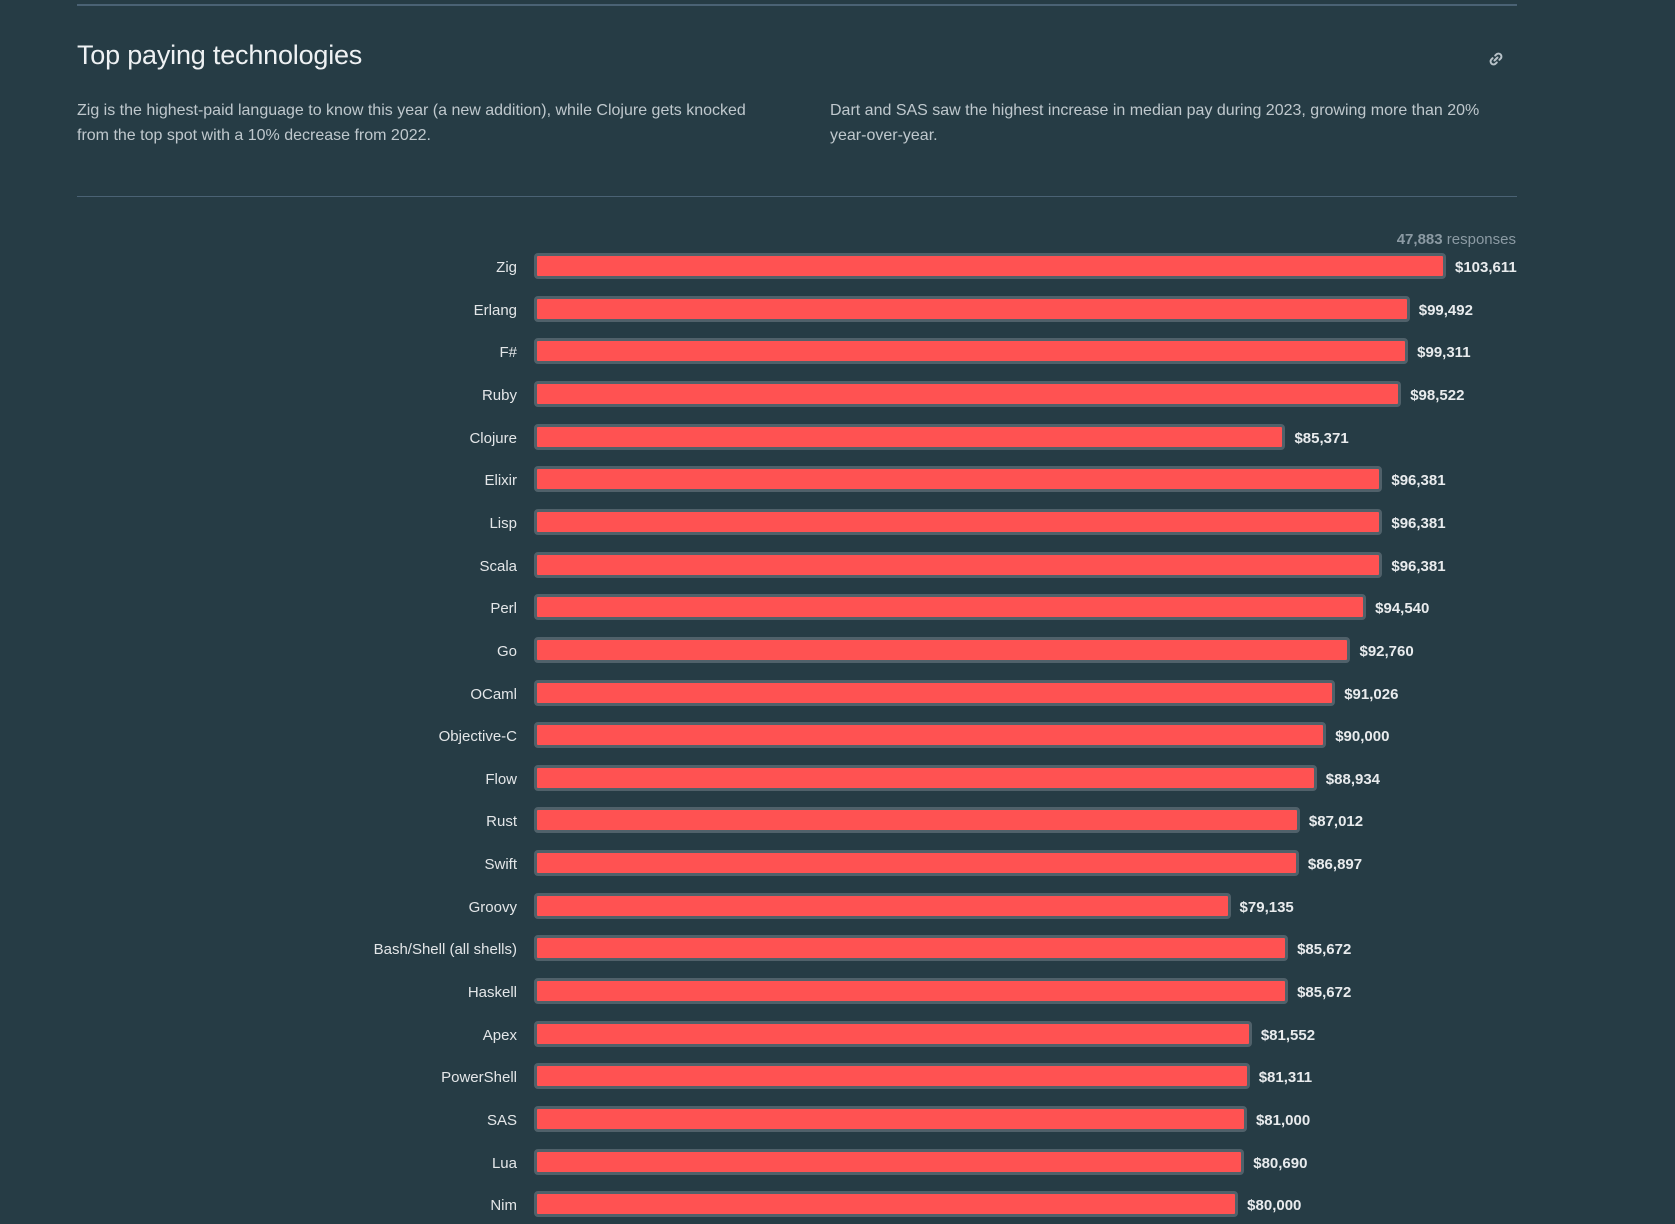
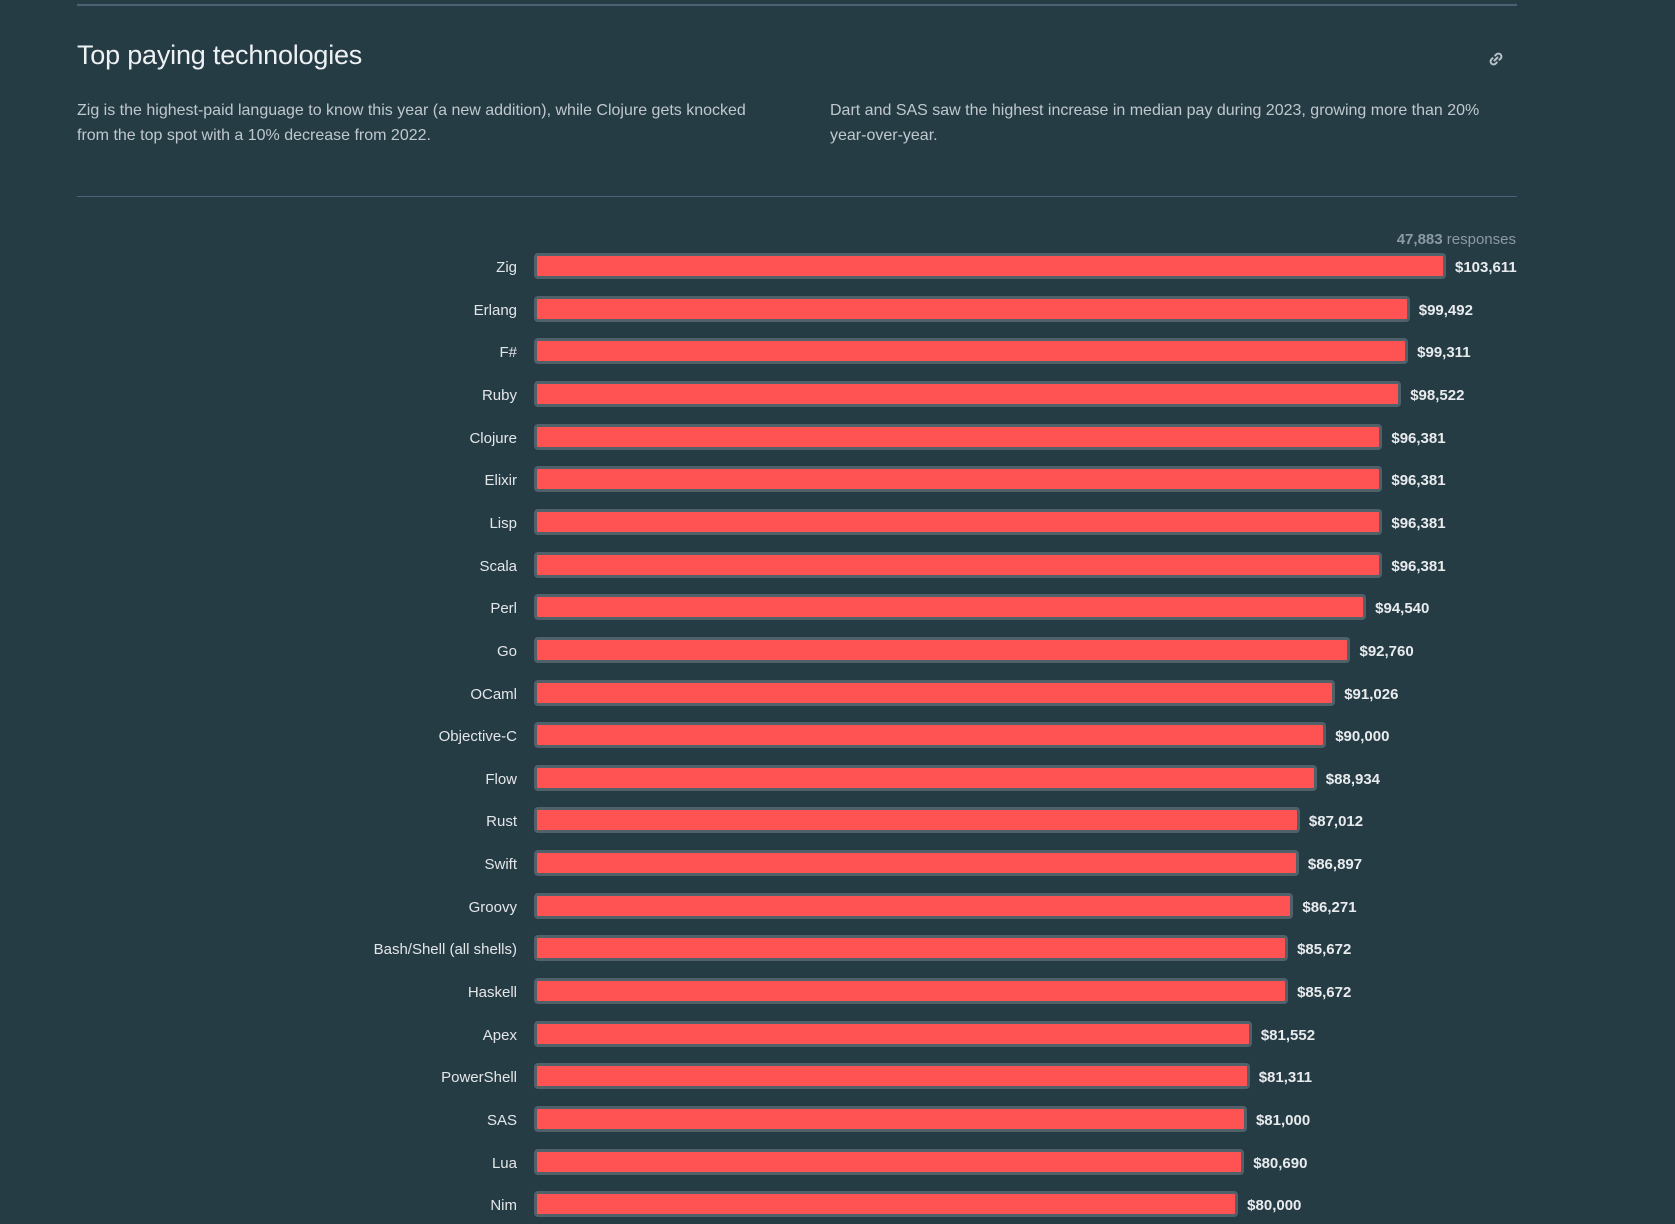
Clojure: $85,371 -> $96,381
Groovy: $79,135 -> $86,271
